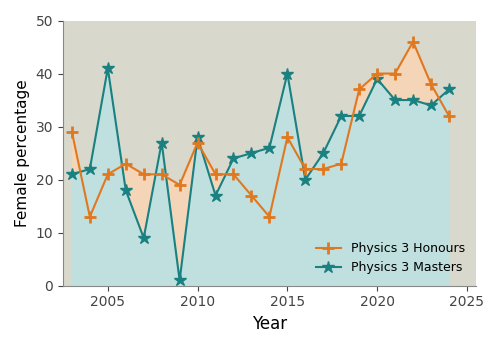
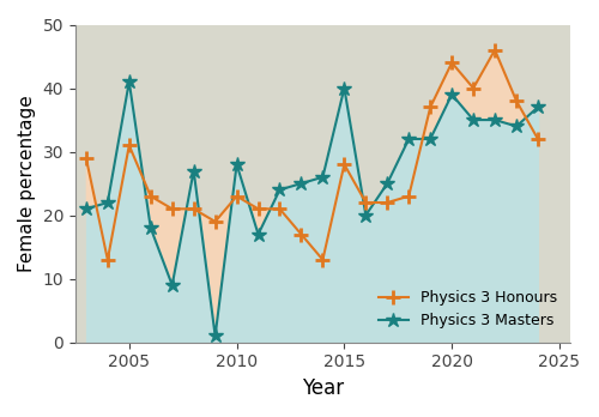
Physics 3 Honours/2005: 21 -> 31
Physics 3 Honours/2010: 27 -> 23
Physics 3 Honours/2020: 40 -> 44
